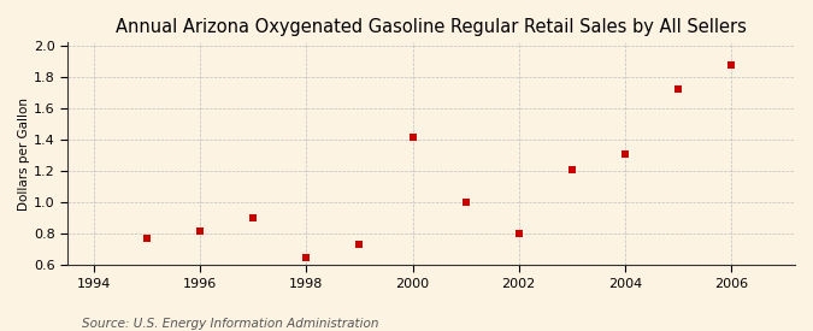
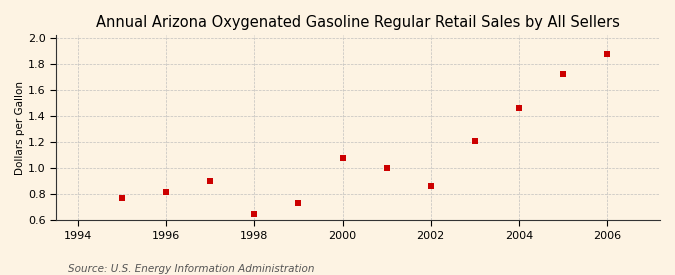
2000: 1.42 -> 1.08
2002: 0.80 -> 0.86
2004: 1.31 -> 1.46
